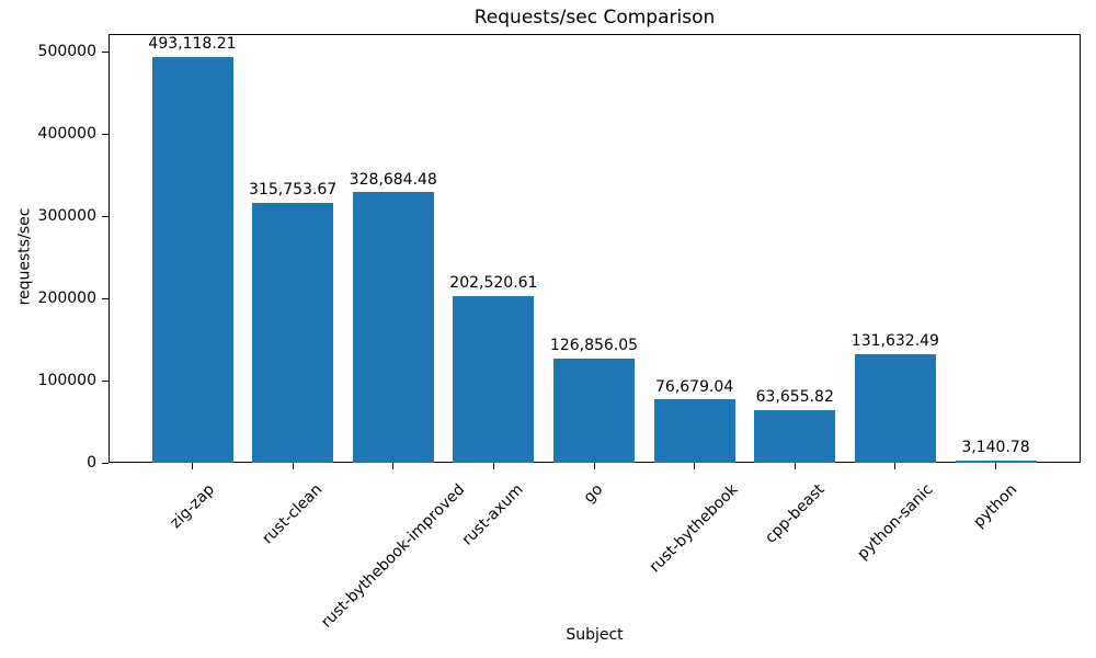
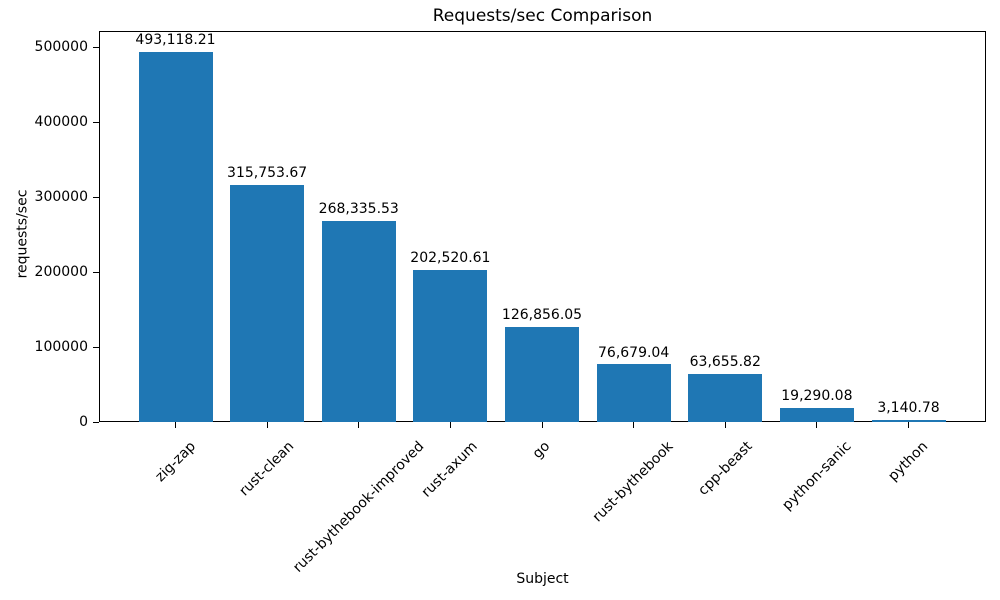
rust-bythebook-improved: 328,684.48 -> 268,335.53
python-sanic: 131,632.49 -> 19,290.08
